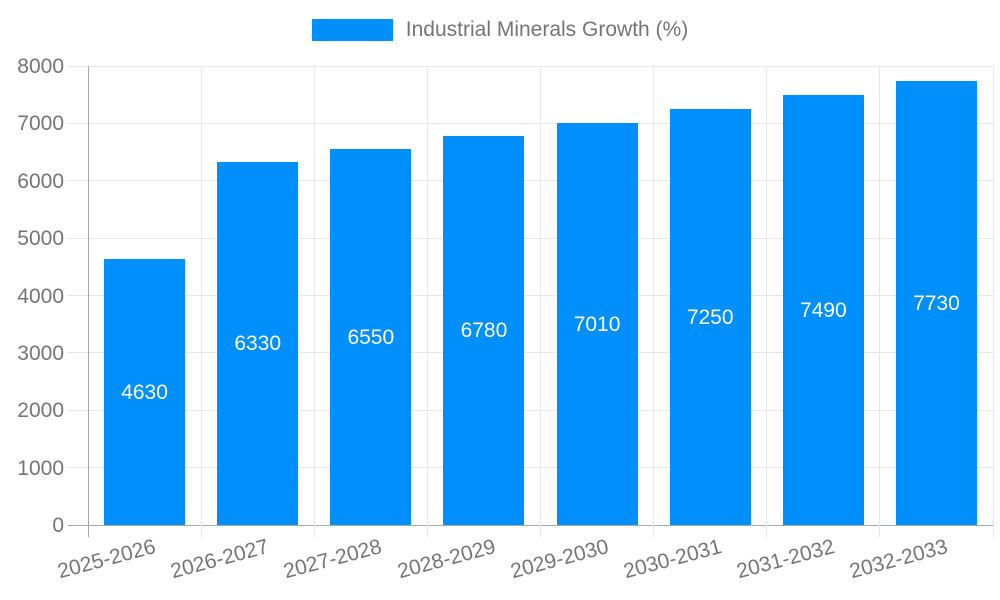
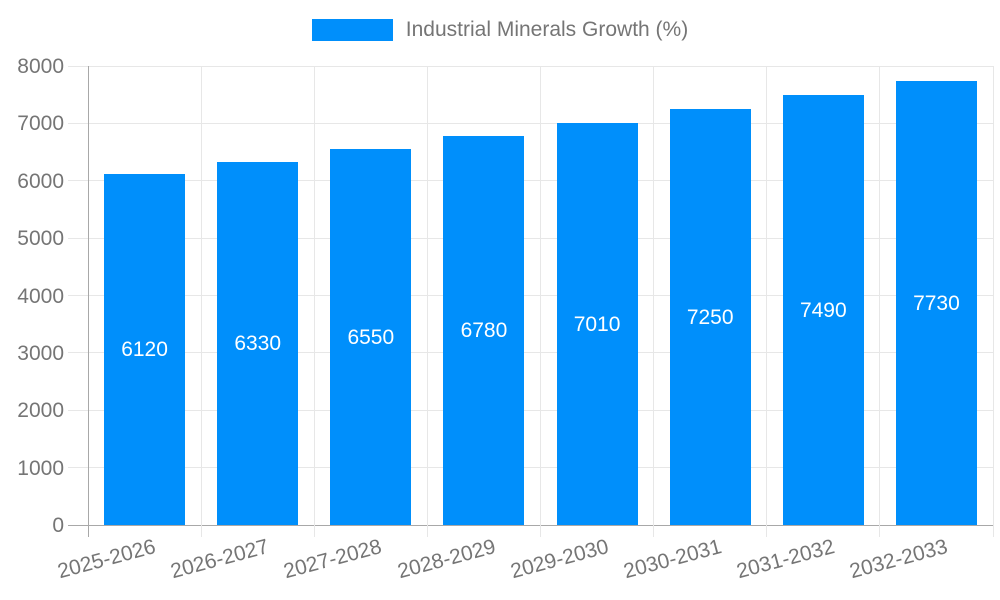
2025-2026: 4630 -> 6120
